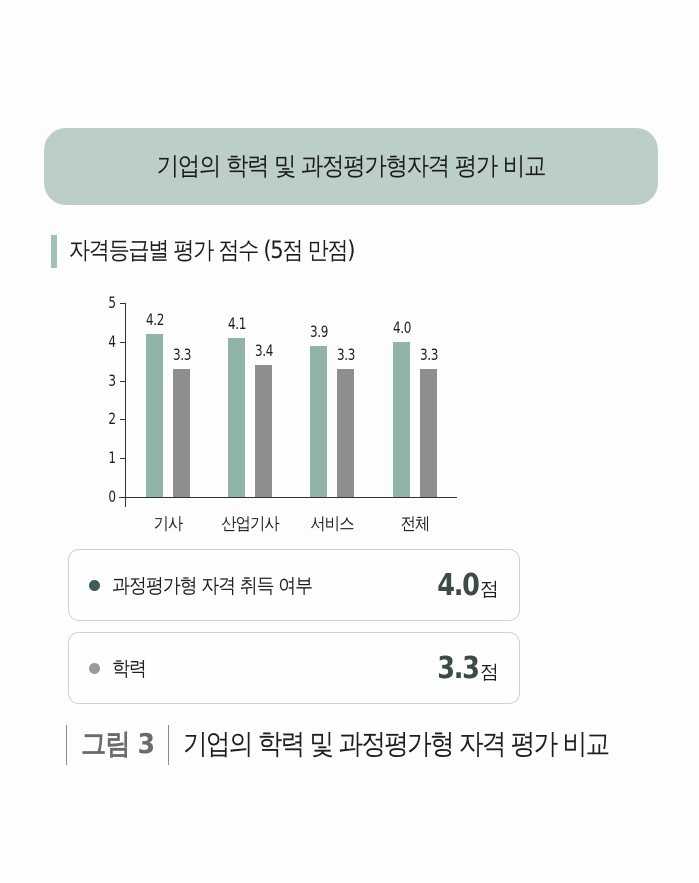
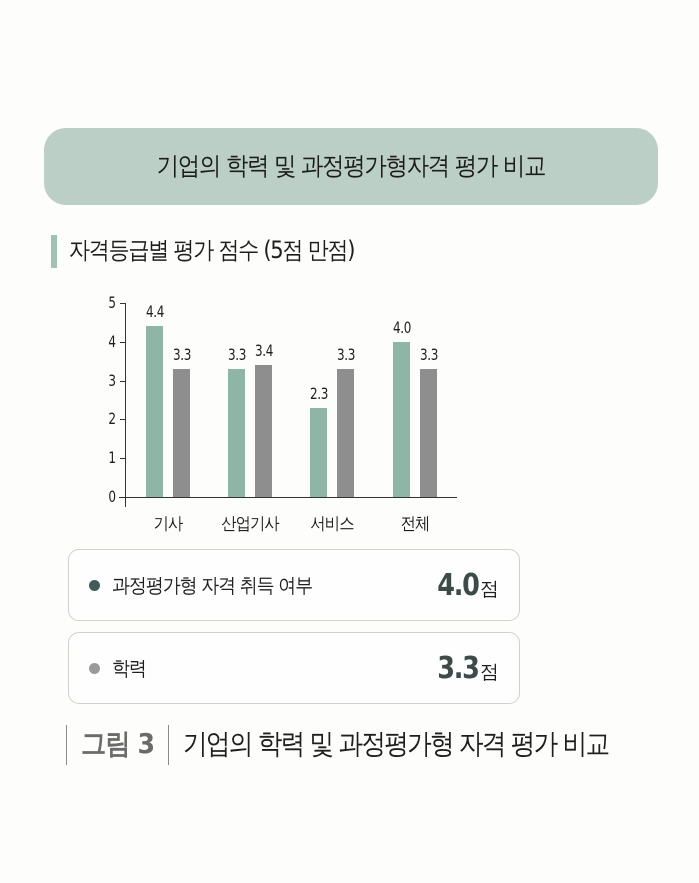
과정평가형 자격 취득 여부/기사: 4.2 -> 4.4
과정평가형 자격 취득 여부/산업기사: 4.1 -> 3.3
과정평가형 자격 취득 여부/서비스: 3.9 -> 2.3
